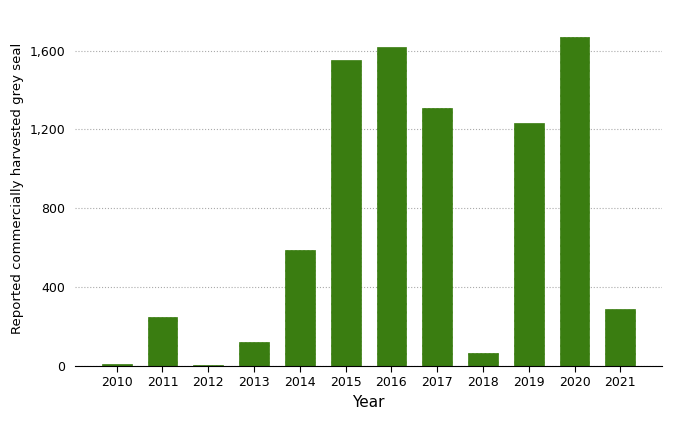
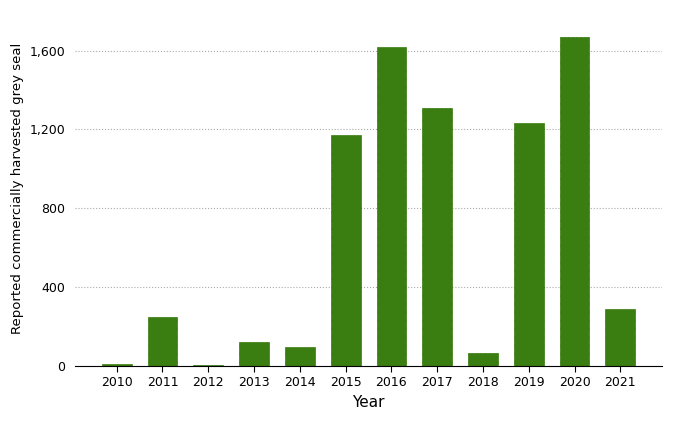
2014: 590 -> 100
2015: 1,550 -> 1,170
